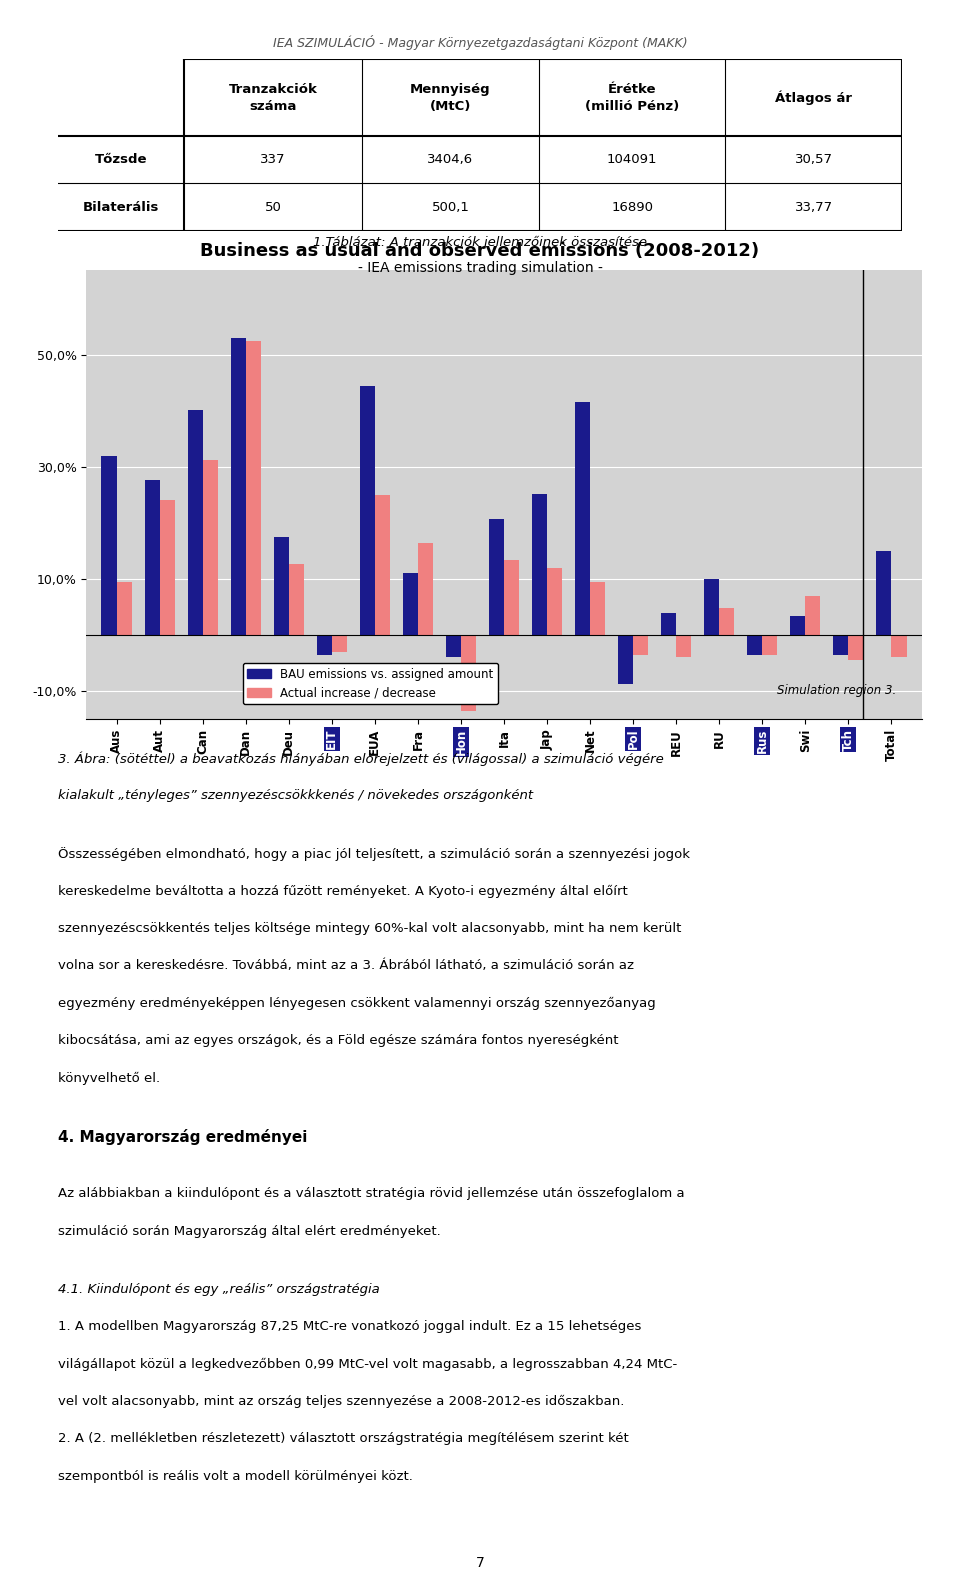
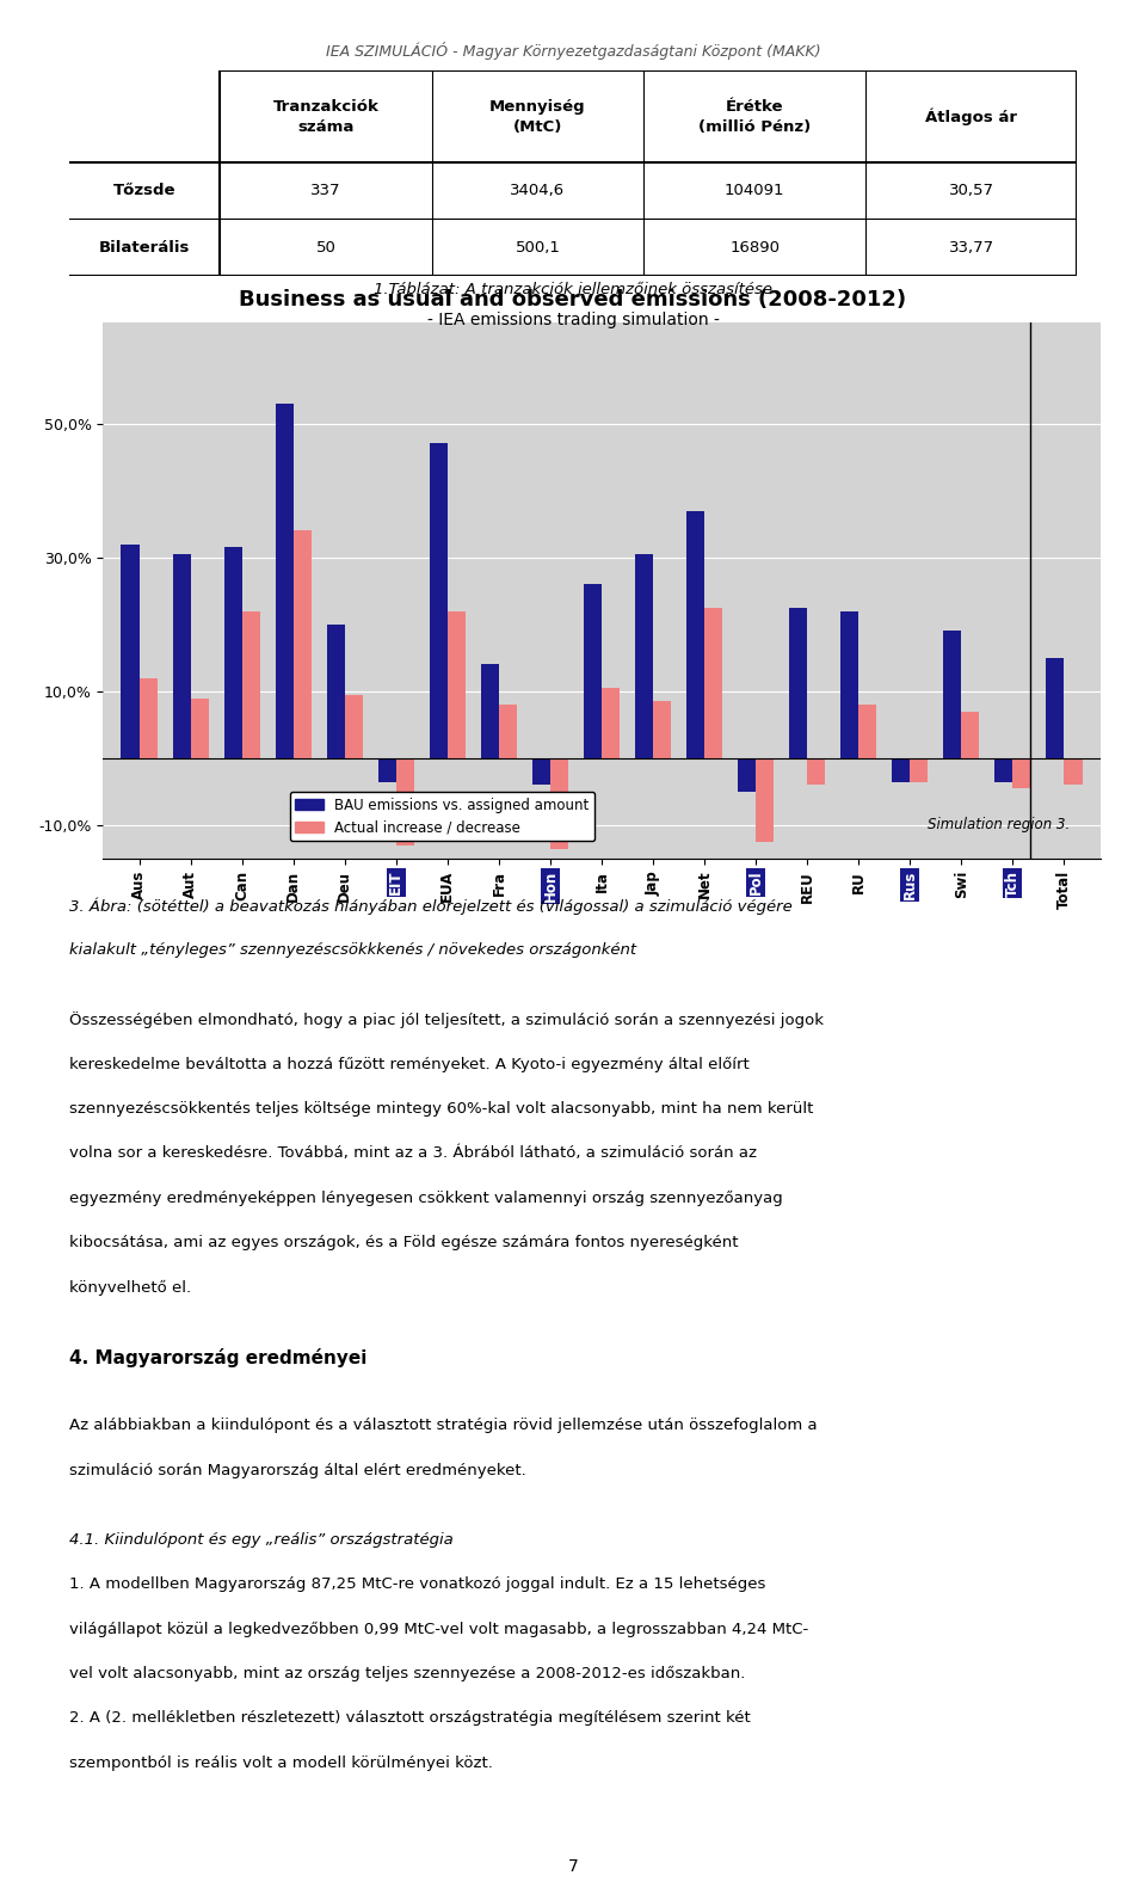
Actual increase / decrease/Aus: 9,4% -> 12,0%
BAU emissions vs. assigned amount/Aut: 27,6% -> 30,5%
Actual increase / decrease/Aut: 24,0% -> 9,0%
BAU emissions vs. assigned amount/Can: 40,2% -> 31,5%
Actual increase / decrease/Can: 31,2% -> 22,0%
Actual increase / decrease/Dan: 52,4% -> 34,0%
BAU emissions vs. assigned amount/Deu: 17,4% -> 20,0%
Actual increase / decrease/Deu: 12,6% -> 9,5%
Actual increase / decrease/EIT: -3,0% -> -13,0%
BAU emissions vs. assigned amount/EUA: 44,4% -> 47,0%
Actual increase / decrease/EUA: 25,0% -> 22,0%
BAU emissions vs. assigned amount/Fra: 11,0% -> 14,0%
Actual increase / decrease/Fra: 16,4% -> 8,0%
BAU emissions vs. assigned amount/Ita: 20,6% -> 26,0%
Actual increase / decrease/Ita: 13,4% -> 10,5%
BAU emissions vs. assigned amount/Jap: 25,2% -> 30,5%
Actual increase / decrease/Jap: 12,0% -> 8,5%
BAU emissions vs. assigned amount/Net: 41,6% -> 37,0%
Actual increase / decrease/Net: 9,4% -> 22,5%
BAU emissions vs. assigned amount/Pol: -8,8% -> -5,0%
Actual increase / decrease/Pol: -3,6% -> -12,5%
BAU emissions vs. assigned amount/REU: 4,0% -> 22,5%
BAU emissions vs. assigned amount/RU: 10,0% -> 22,0%
Actual increase / decrease/RU: 4,8% -> 8,0%
BAU emissions vs. assigned amount/Swi: 3,4% -> 19,0%
